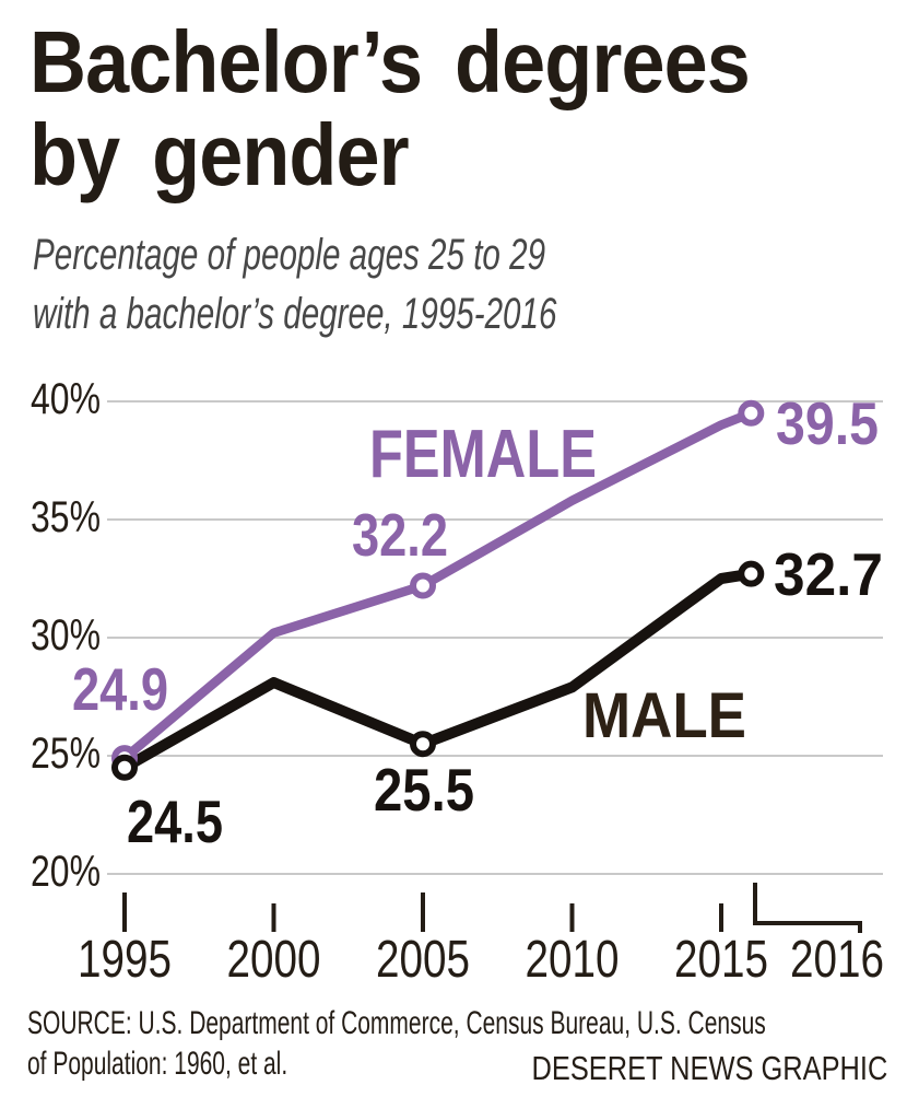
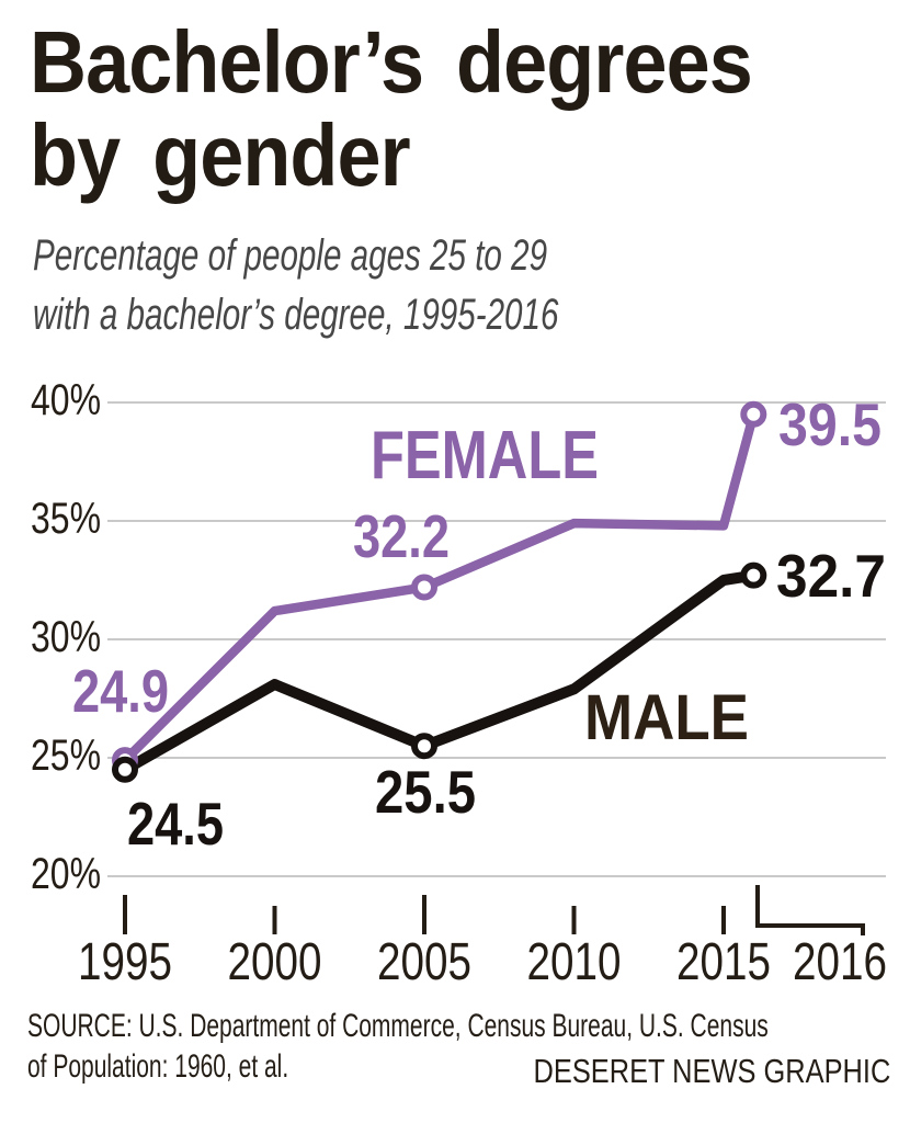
FEMALE/2000: 30.2% -> 31.2%
FEMALE/2010: 35.8% -> 34.9%
FEMALE/2015: 39.0% -> 34.8%
